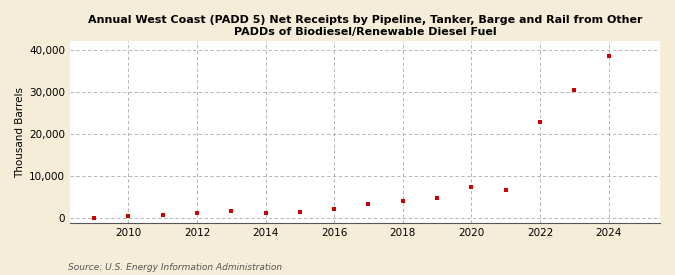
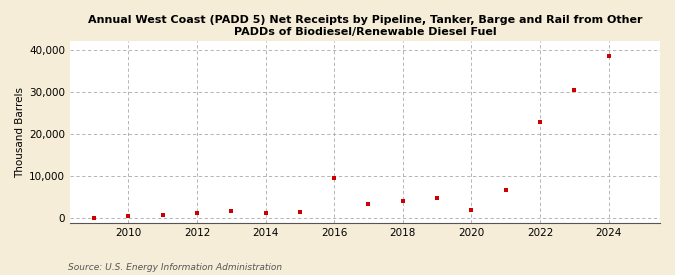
2016: 2,200 -> 9,500
2020: 7,400 -> 2,000
